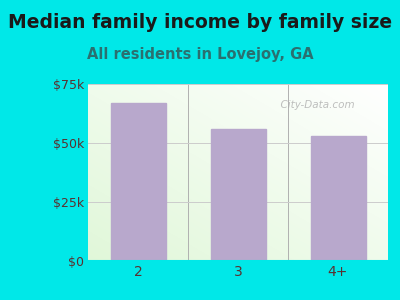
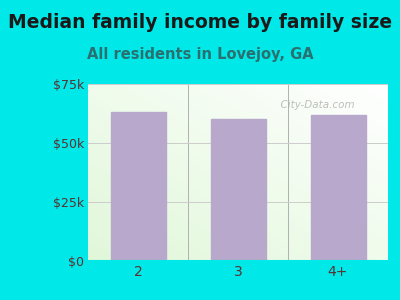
2: $67k -> $63k
3: $56k -> $60k
4+: $53k -> $62k
